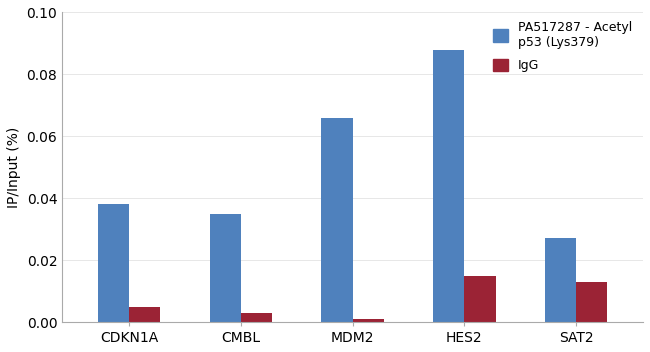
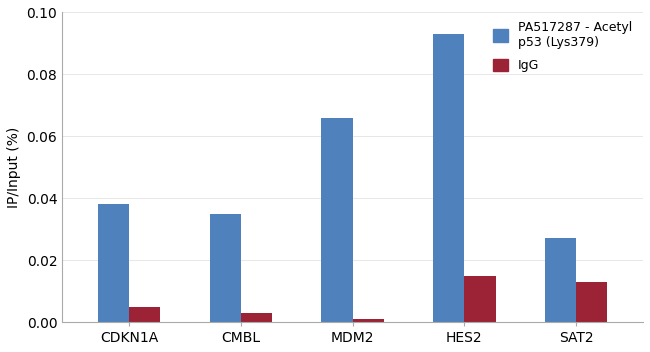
PA517287 - Acetyl p53 (Lys379)/HES2: 0.088 -> 0.093
